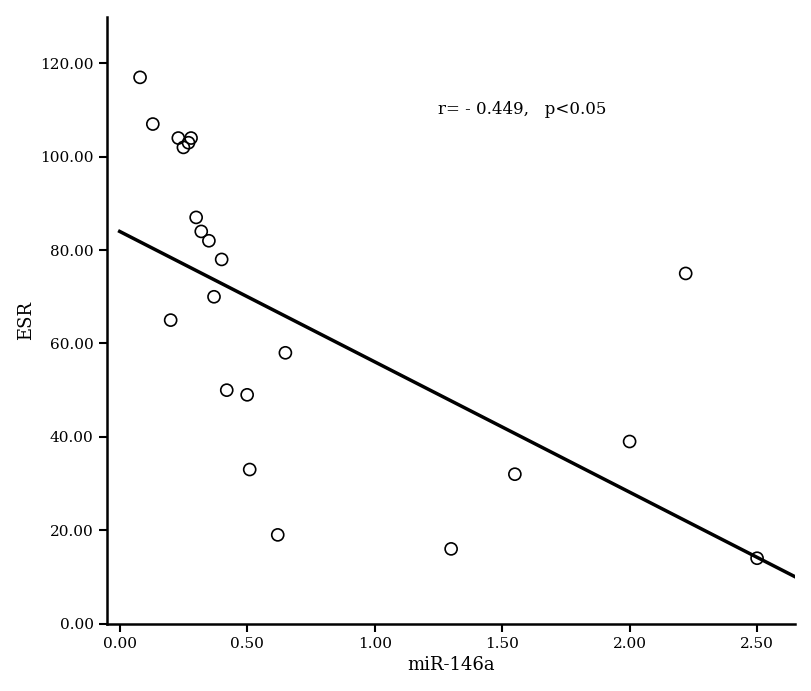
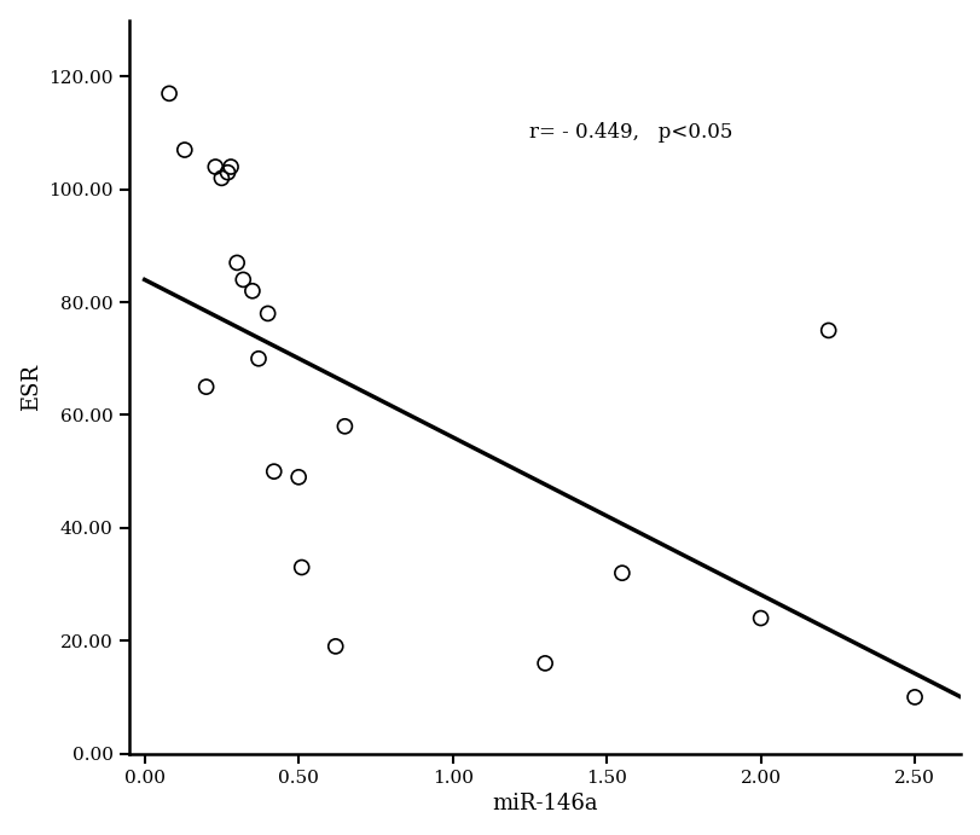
2.00: 39 -> 24
2.50: 14 -> 10
